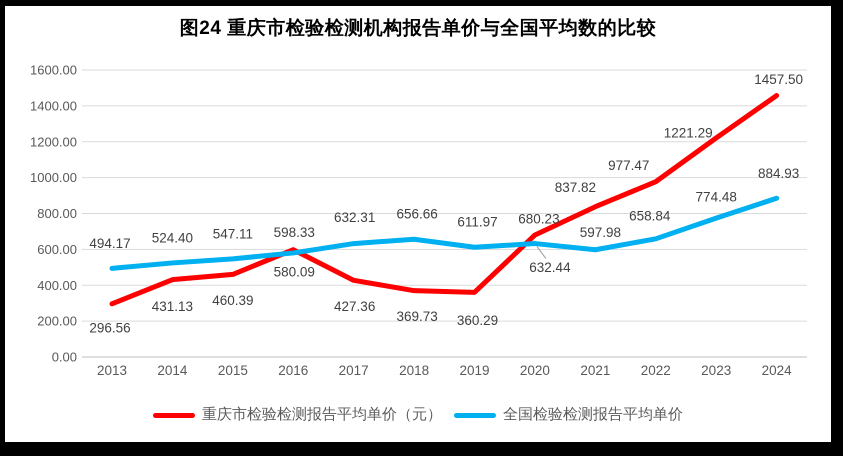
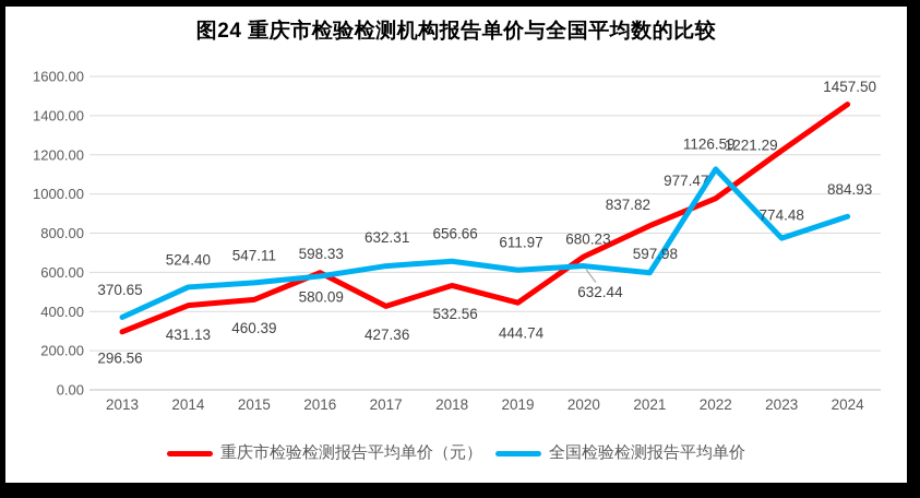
全国检验检测报告平均单价/2013: 494.17 -> 370.65
重庆市检验检测报告平均单价（元）/2018: 369.73 -> 532.56
重庆市检验检测报告平均单价（元）/2019: 360.29 -> 444.74
全国检验检测报告平均单价/2022: 658.84 -> 1126.59
